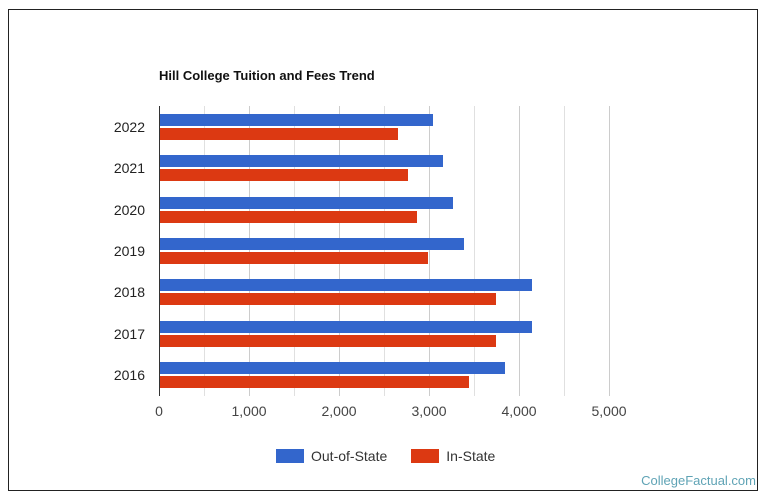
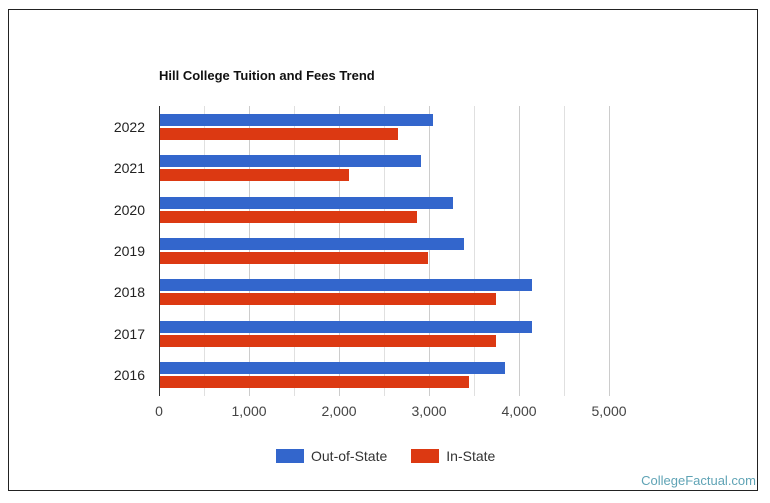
Out-of-State/2021: 3100 -> 2900
In-State/2021: 2800 -> 2100
